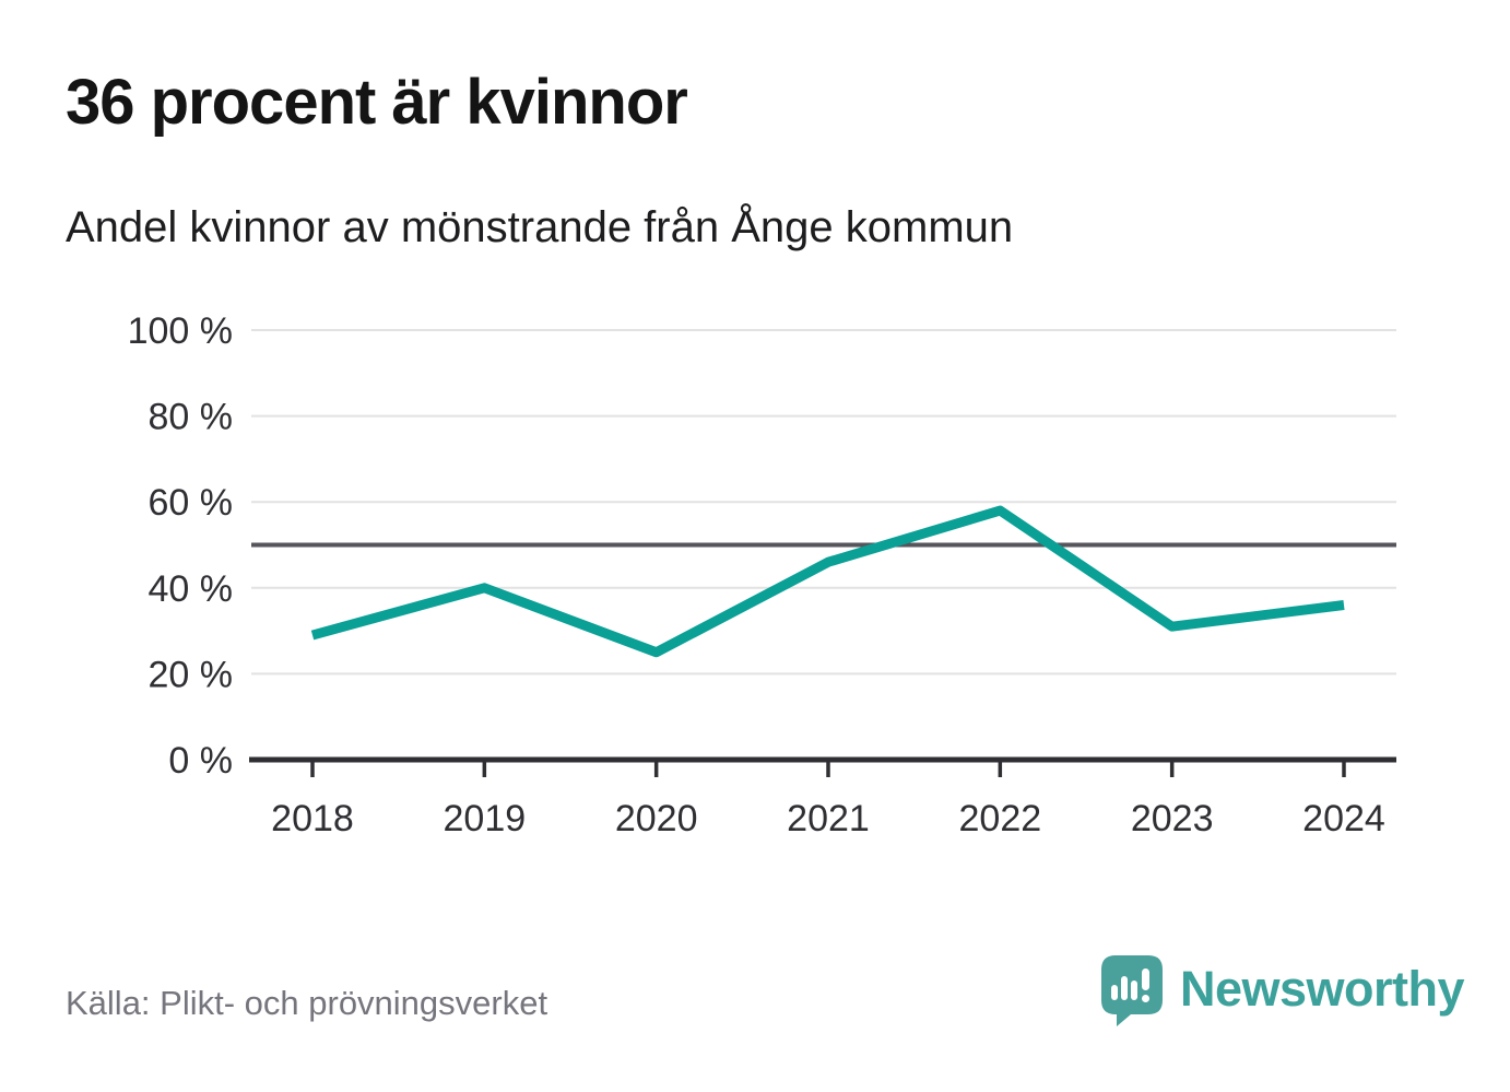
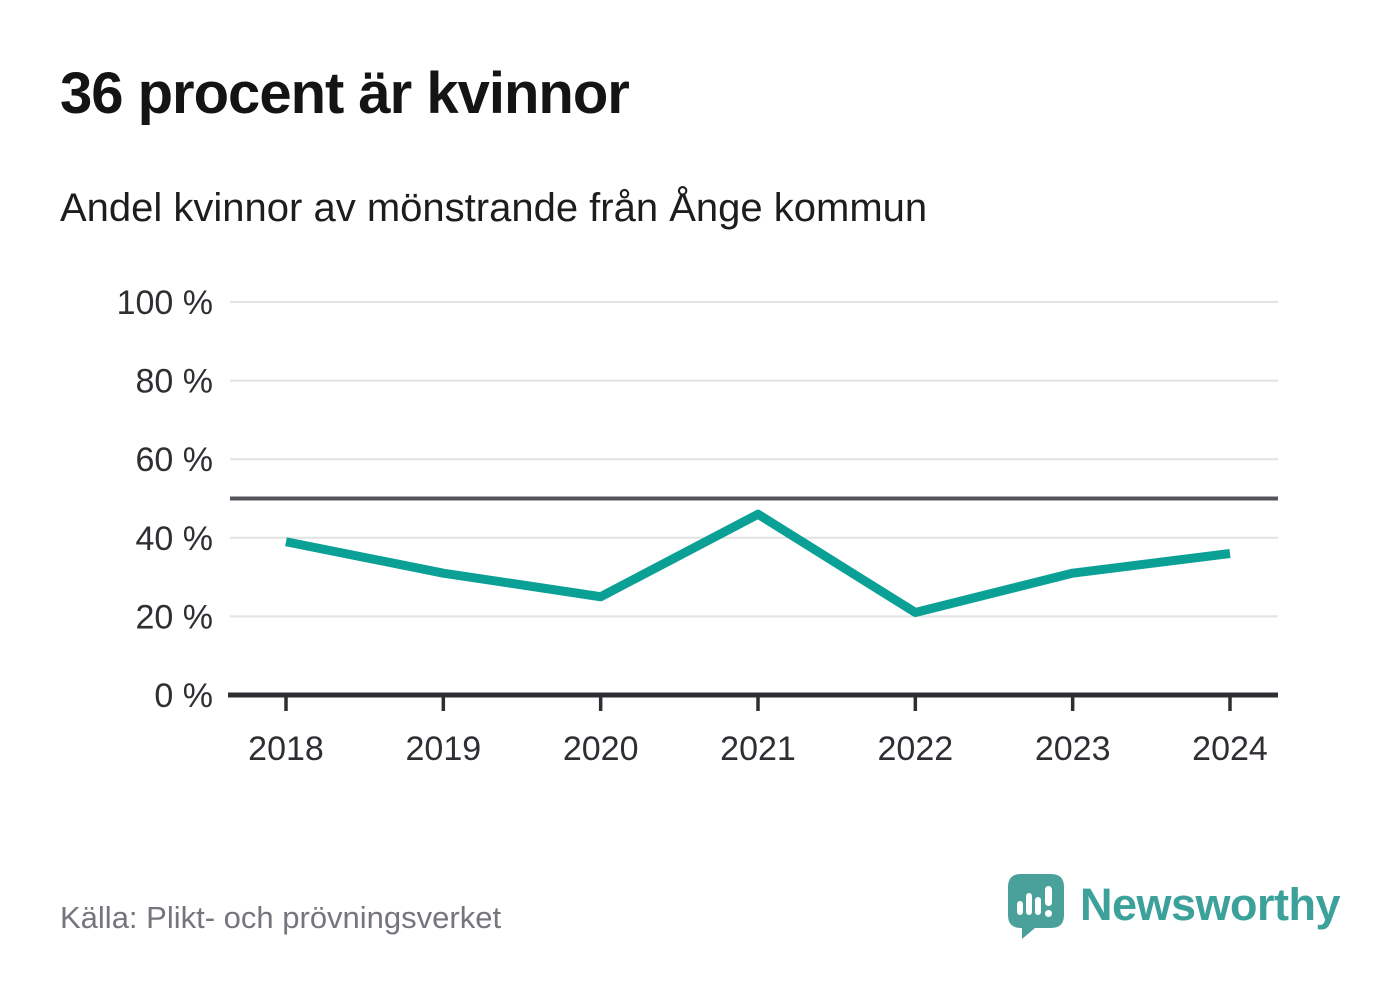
2018: 29% -> 39%
2019: 40% -> 31%
2022: 58% -> 21%
